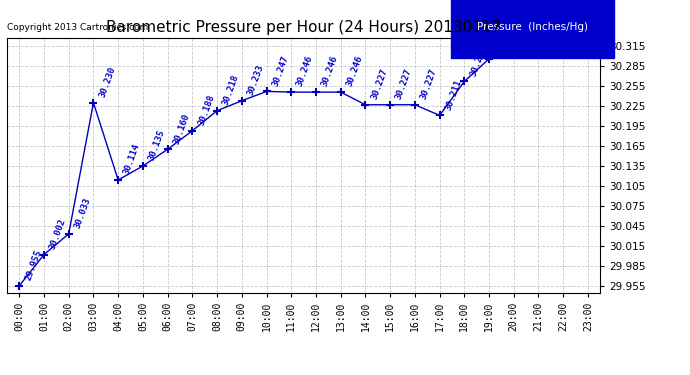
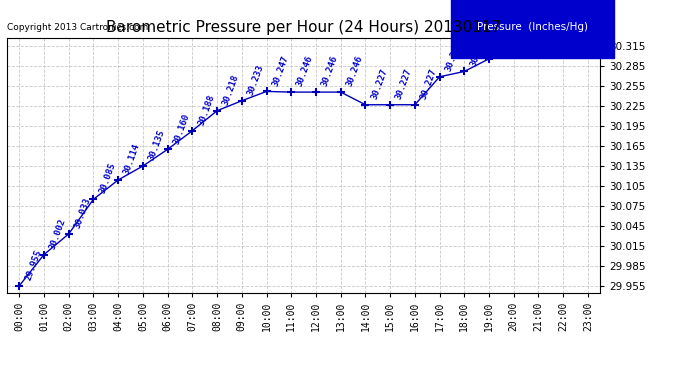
03:00: 30.230 -> 30.085
17:00: 30.211 -> 30.269
18:00: 30.262 -> 30.277
